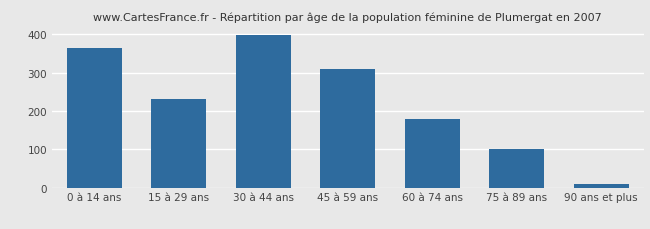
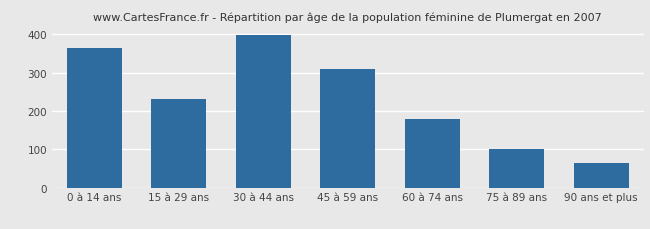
90 ans et plus: 10 -> 65
